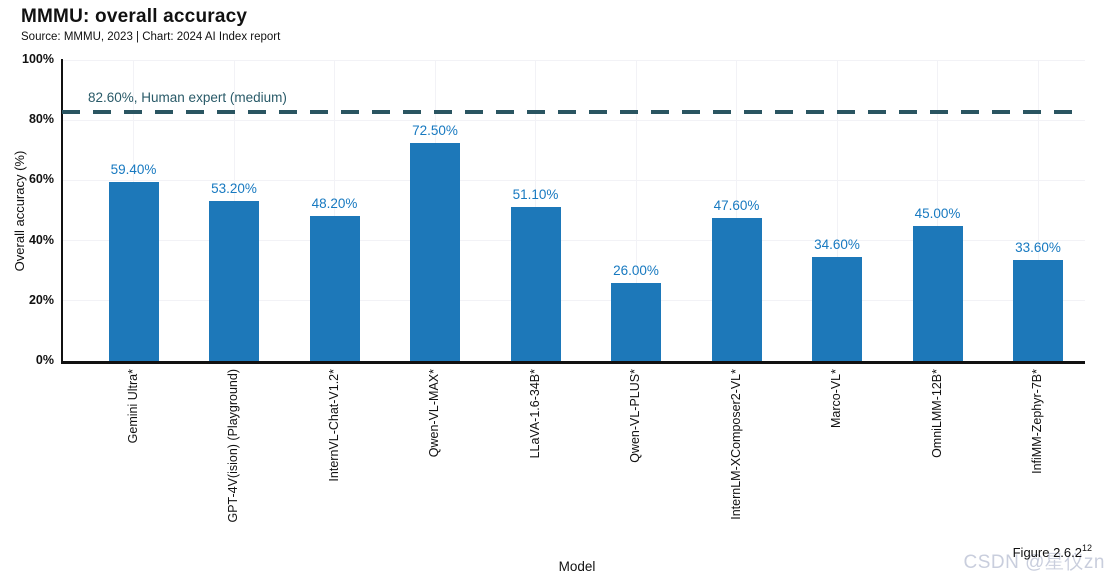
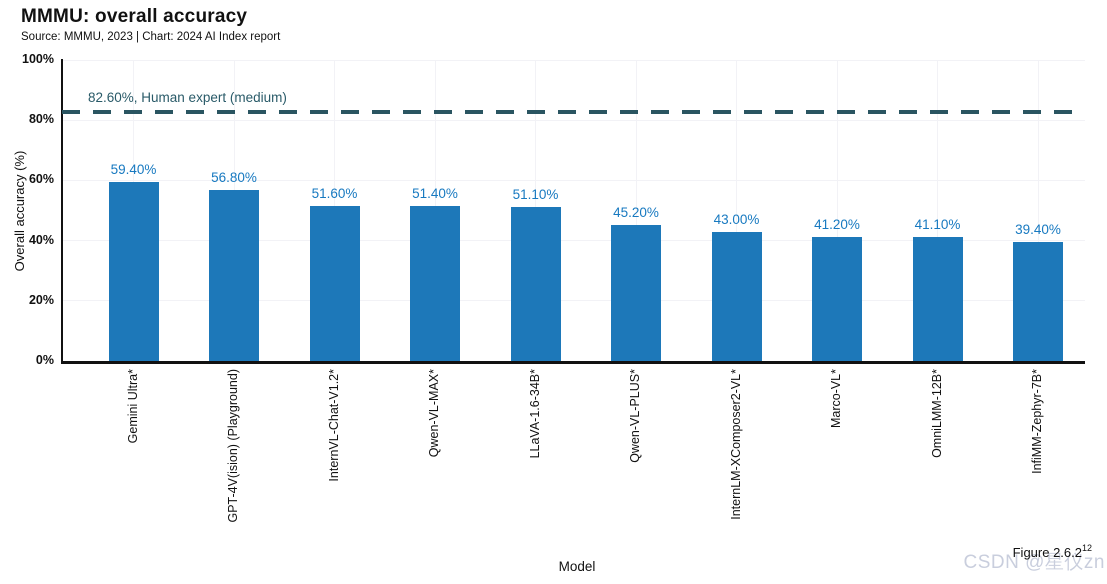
GPT-4V(ision) (Playground): 53.20% -> 56.80%
InternVL-Chat-V1.2*: 48.20% -> 51.60%
Qwen-VL-MAX*: 72.50% -> 51.40%
Qwen-VL-PLUS*: 26.00% -> 45.20%
InternLM-XComposer2-VL*: 47.60% -> 43.00%
Marco-VL*: 34.60% -> 41.20%
OmniLMM-12B*: 45.00% -> 41.10%
InfiMM-Zephyr-7B*: 33.60% -> 39.40%
